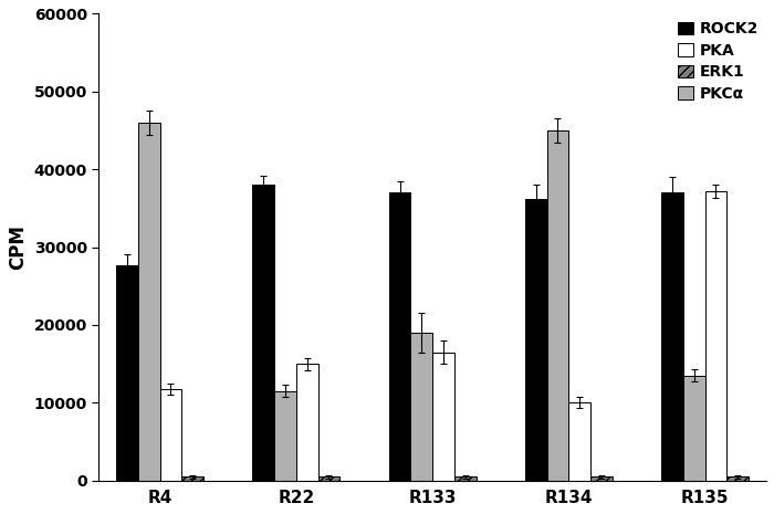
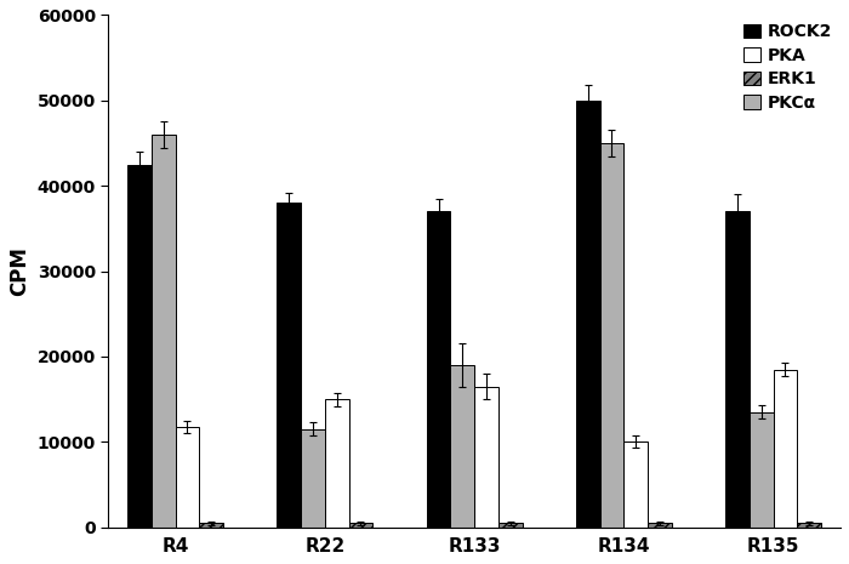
ROCK2/R4: 27600 -> 42500
ROCK2/R134: 36200 -> 50000
PKA/R135: 37200 -> 18500
